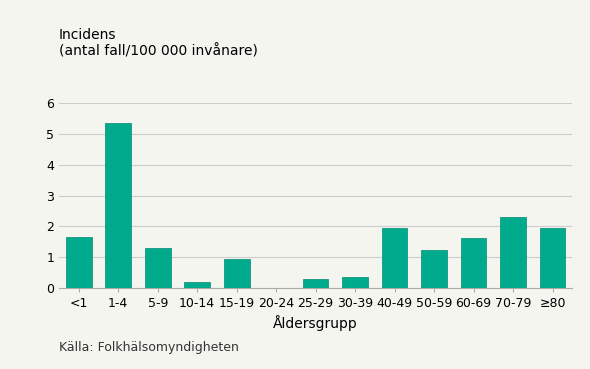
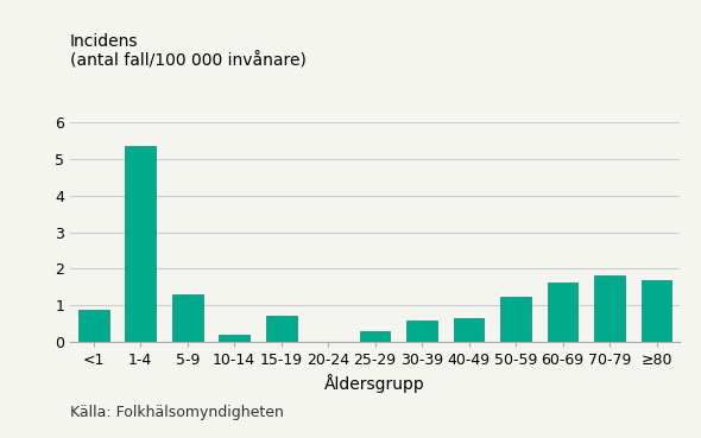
<1: 1.65 -> 0.87
15-19: 0.95 -> 0.72
30-39: 0.35 -> 0.57
40-49: 1.95 -> 0.63
70-79: 2.30 -> 1.82
≥80: 1.95 -> 1.68
